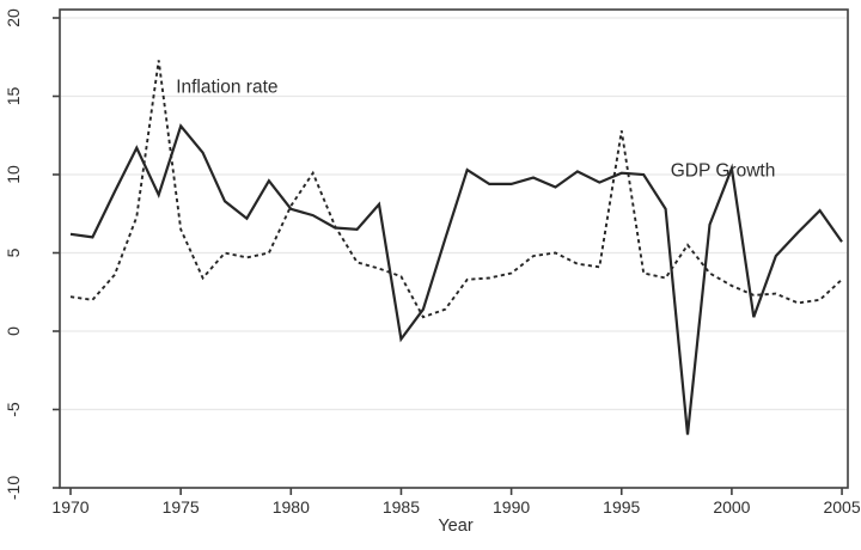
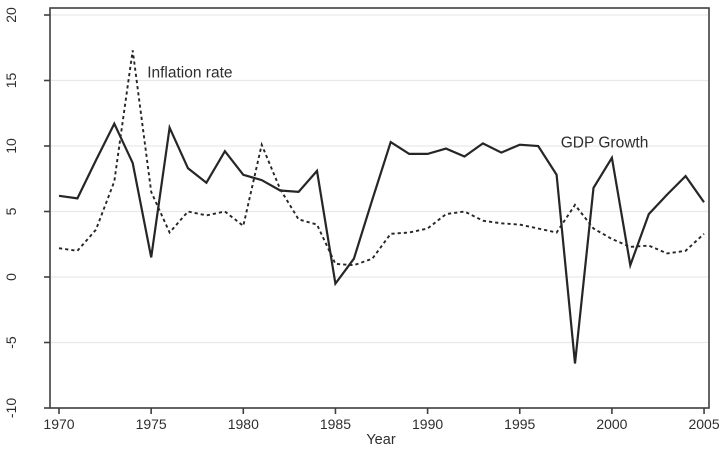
GDP Growth/1975: 13.1 -> 1.5
Inflation rate/1980: 8.0 -> 3.9
Inflation rate/1985: 3.5 -> 1.0
Inflation rate/1995: 12.8 -> 4.0
GDP Growth/2000: 10.4 -> 9.1
